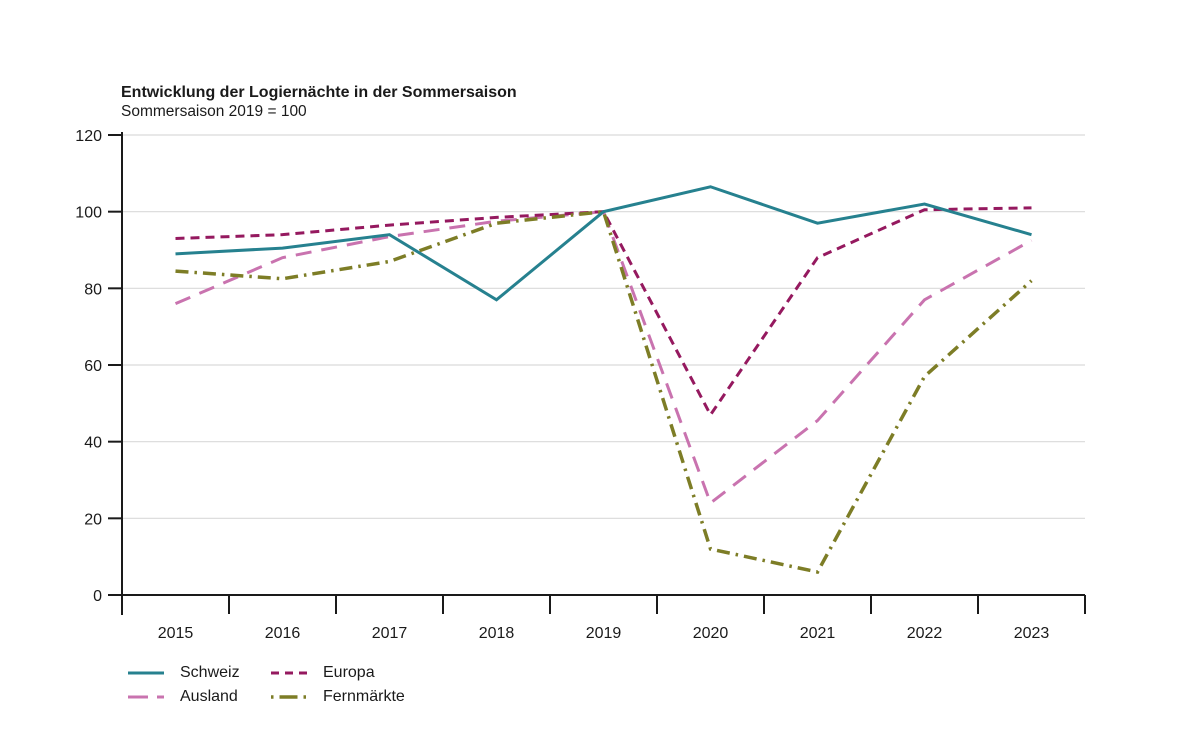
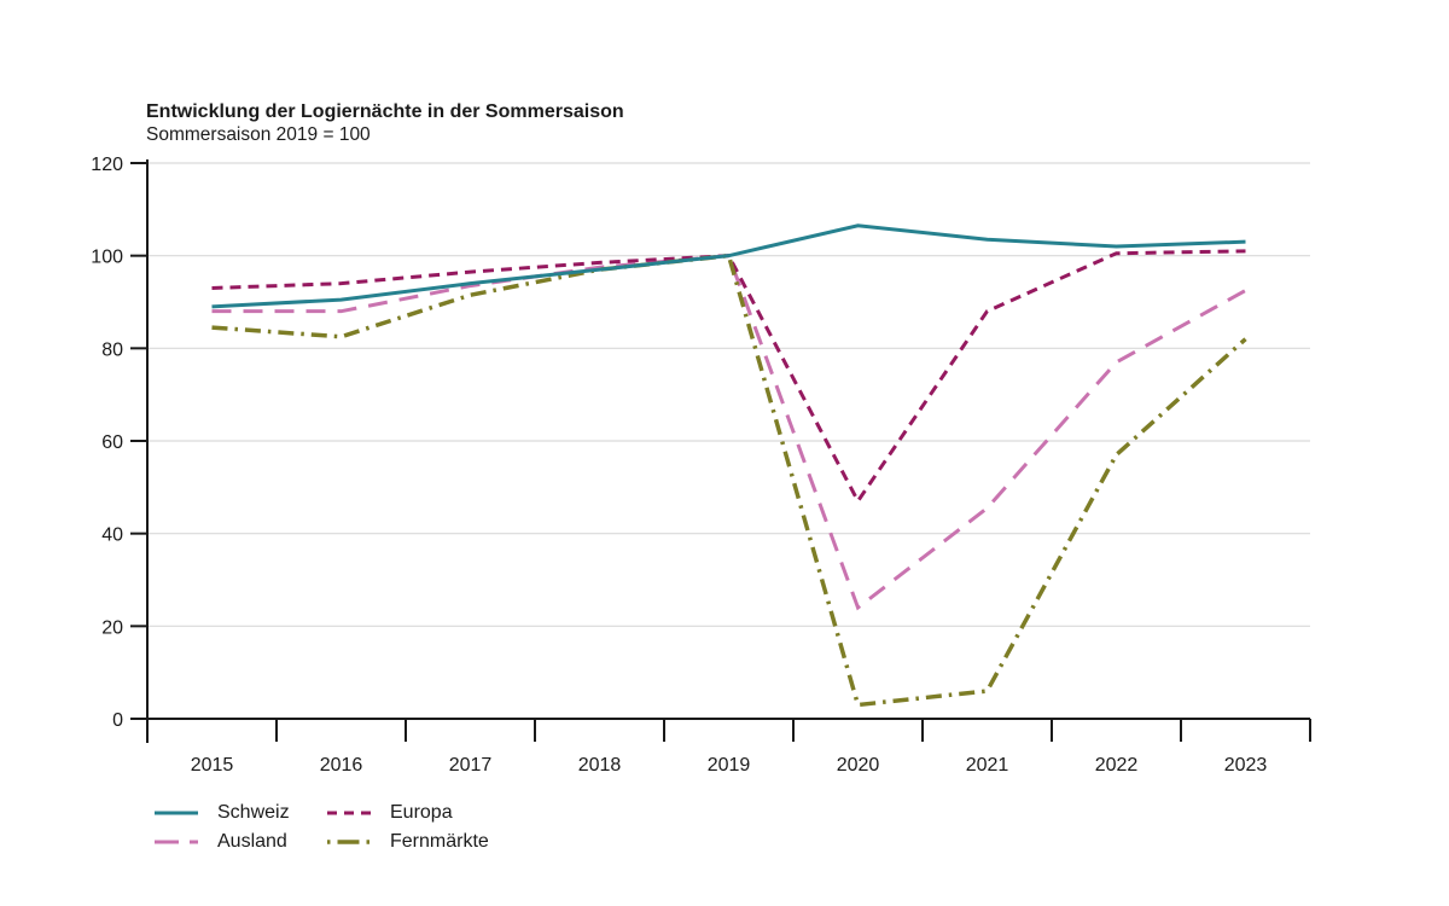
Ausland/2015: 76 -> 88
Fernmärkte/2017: 87 -> 92
Schweiz/2018: 77 -> 97
Fernmärkte/2020: 12 -> 3
Schweiz/2021: 97 -> 104
Schweiz/2023: 94 -> 103
